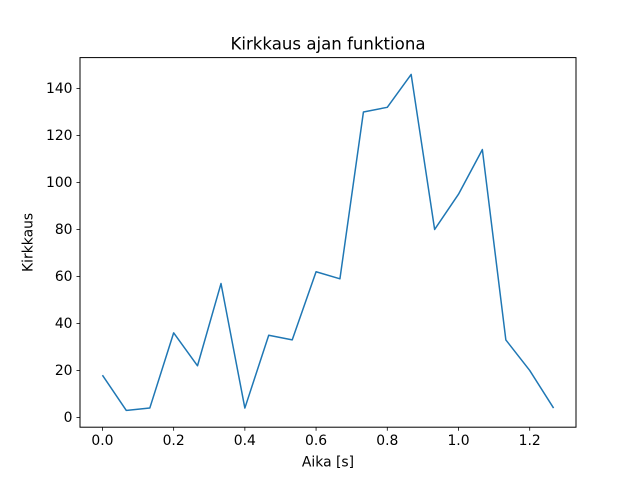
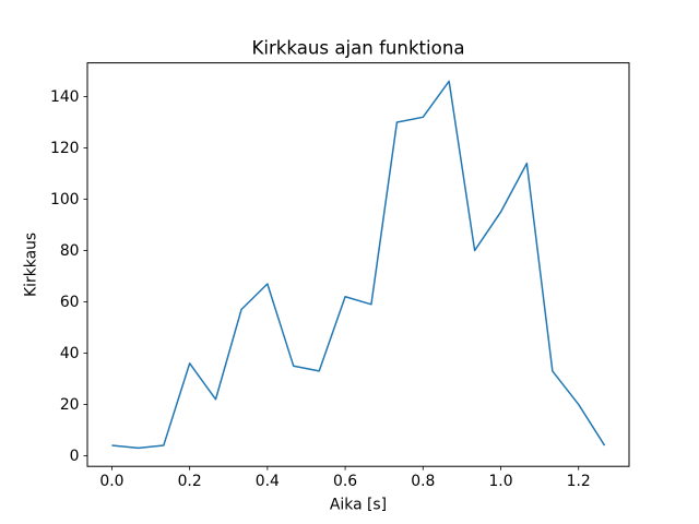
0.0: 18 -> 4
0.4: 4 -> 67
